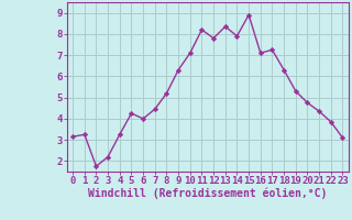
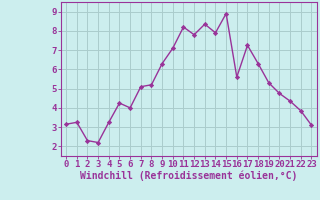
2: 1.8 -> 2.3
7: 4.5 -> 5.1
16: 7.1 -> 5.6
